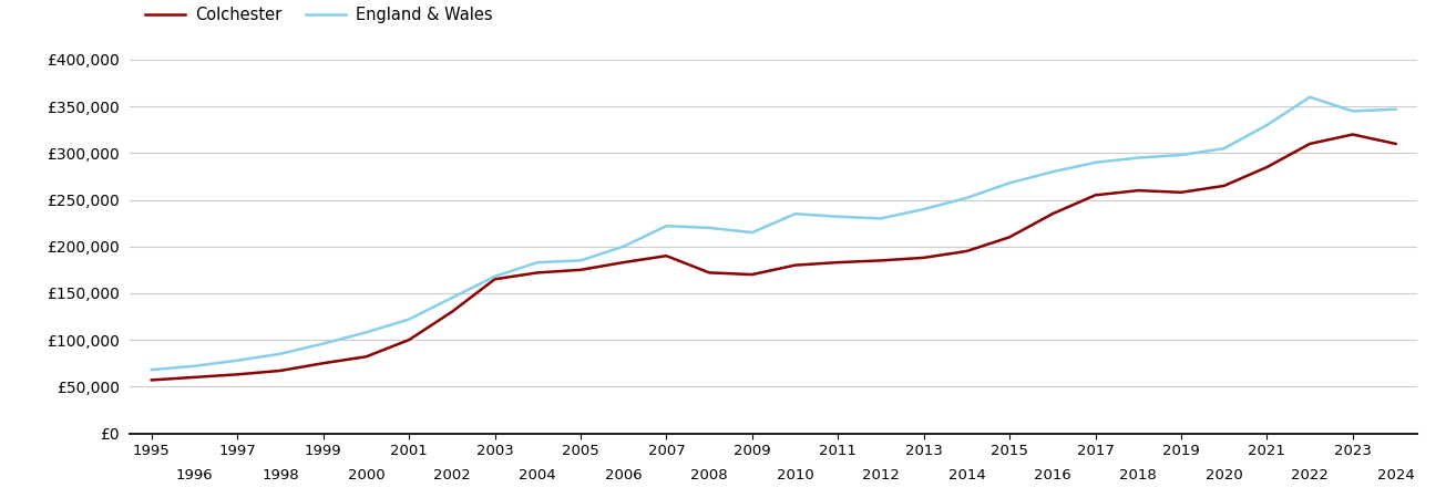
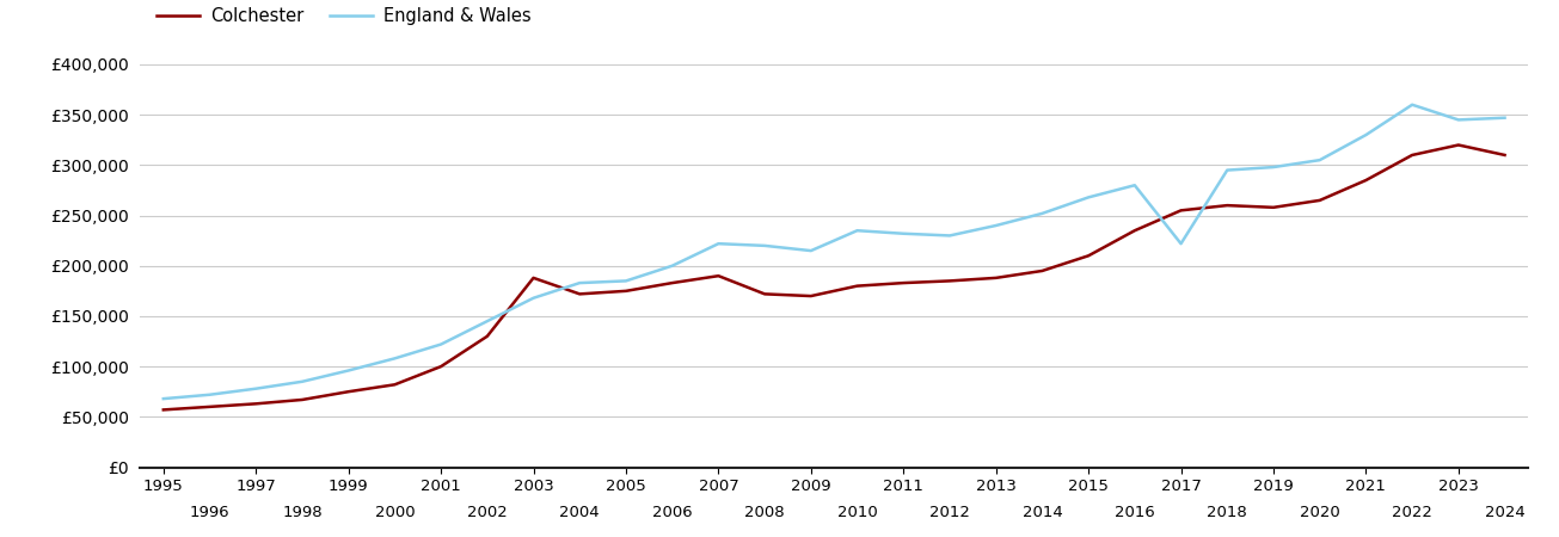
Colchester/2003: £165,000 -> £188,000
England & Wales/2017: £290,000 -> £222,000
